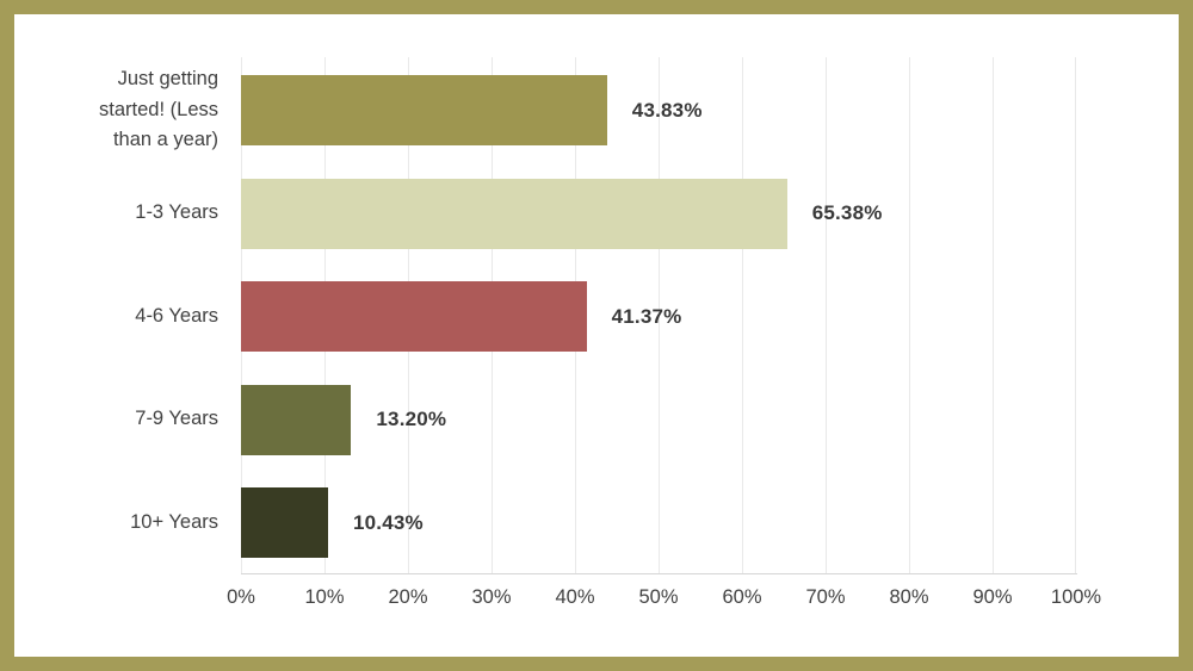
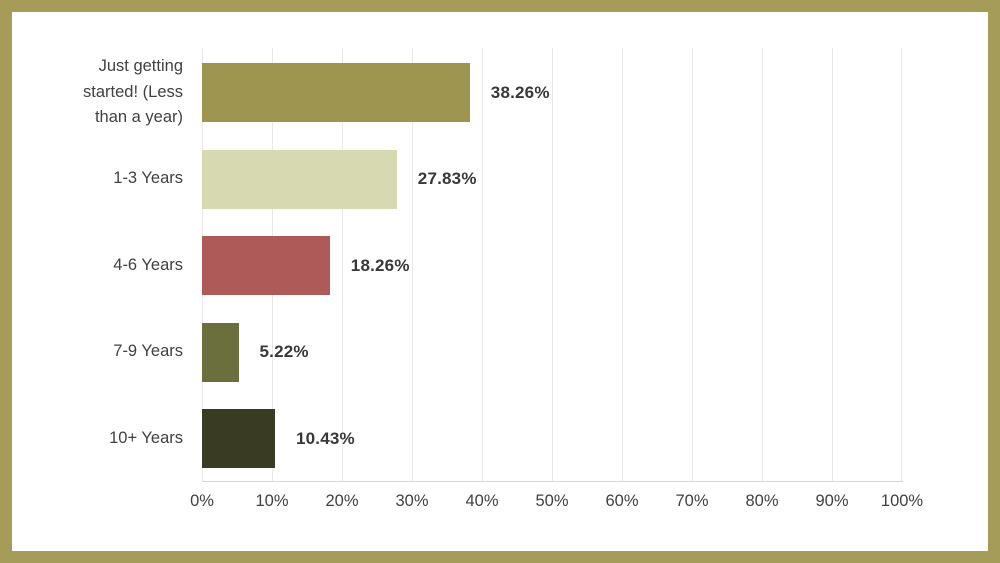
Just getting started! (Less than a year): 43.83% -> 38.26%
1-3 Years: 65.38% -> 27.83%
4-6 Years: 41.37% -> 18.26%
7-9 Years: 13.20% -> 5.22%
